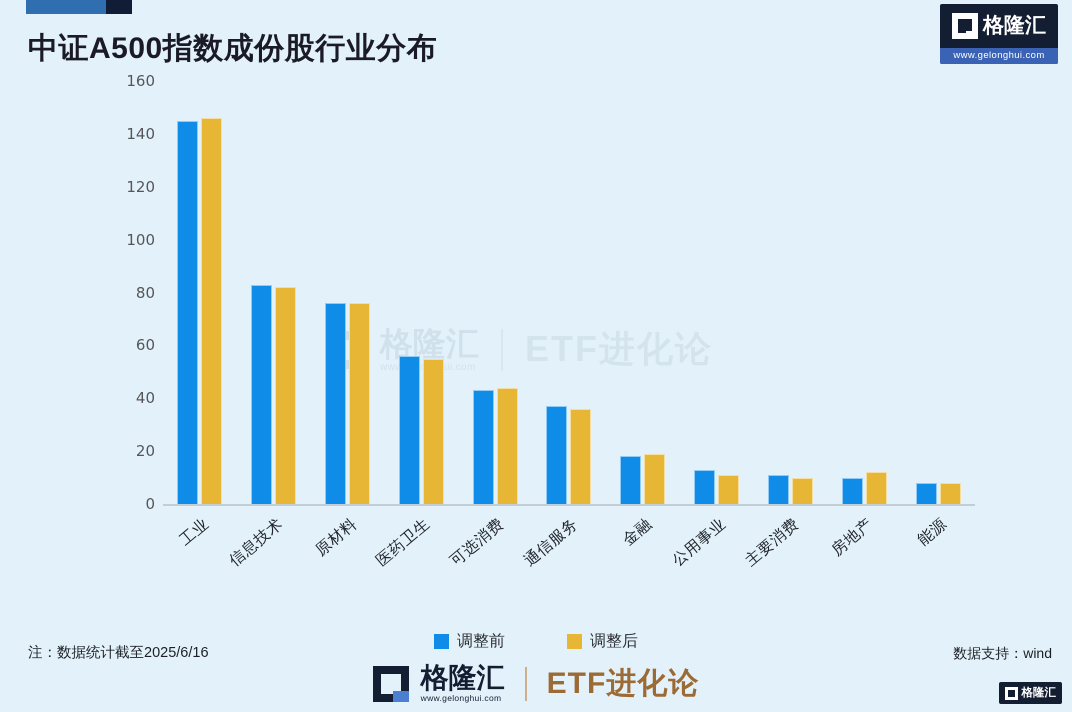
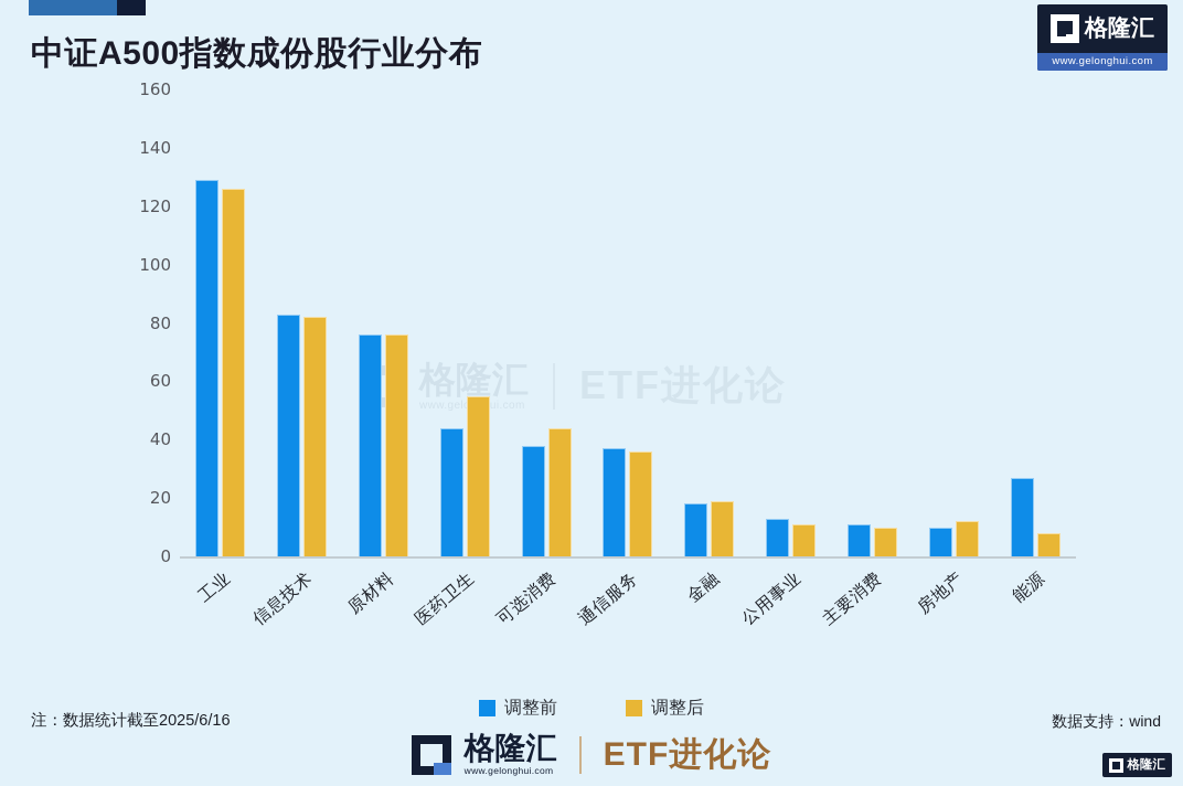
调整前/工业: 145 -> 129
调整后/工业: 146 -> 126
调整前/医药卫生: 56 -> 44
调整前/可选消费: 43 -> 38
调整前/能源: 8 -> 27
